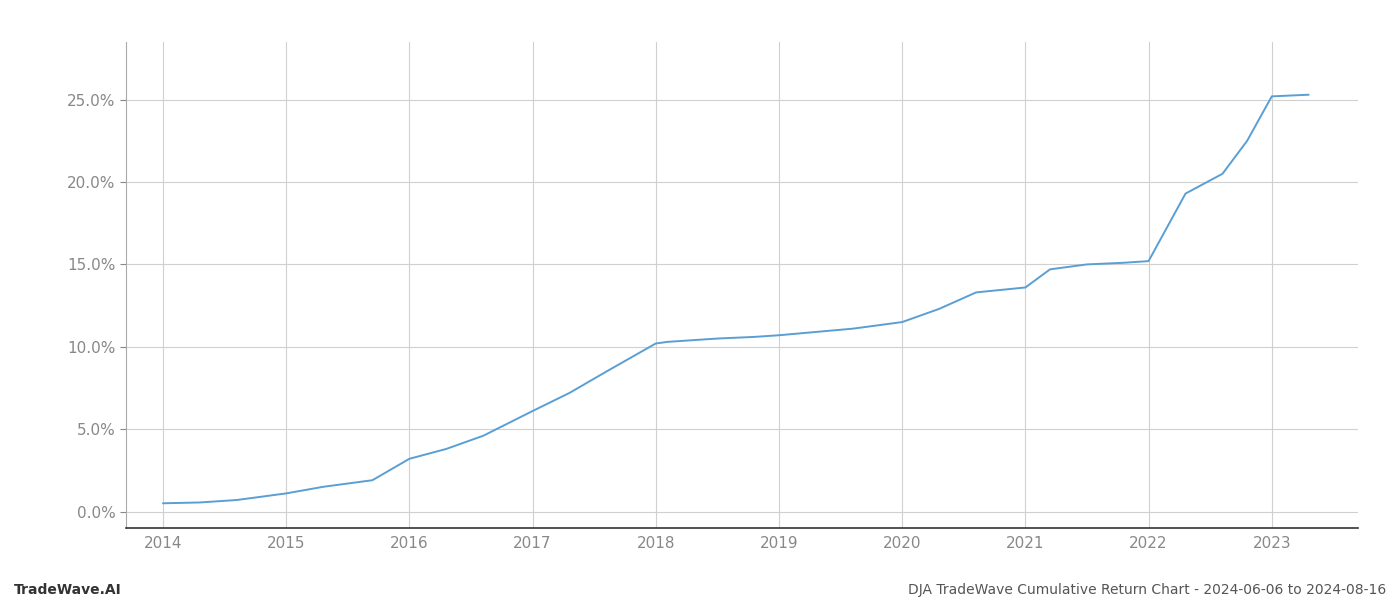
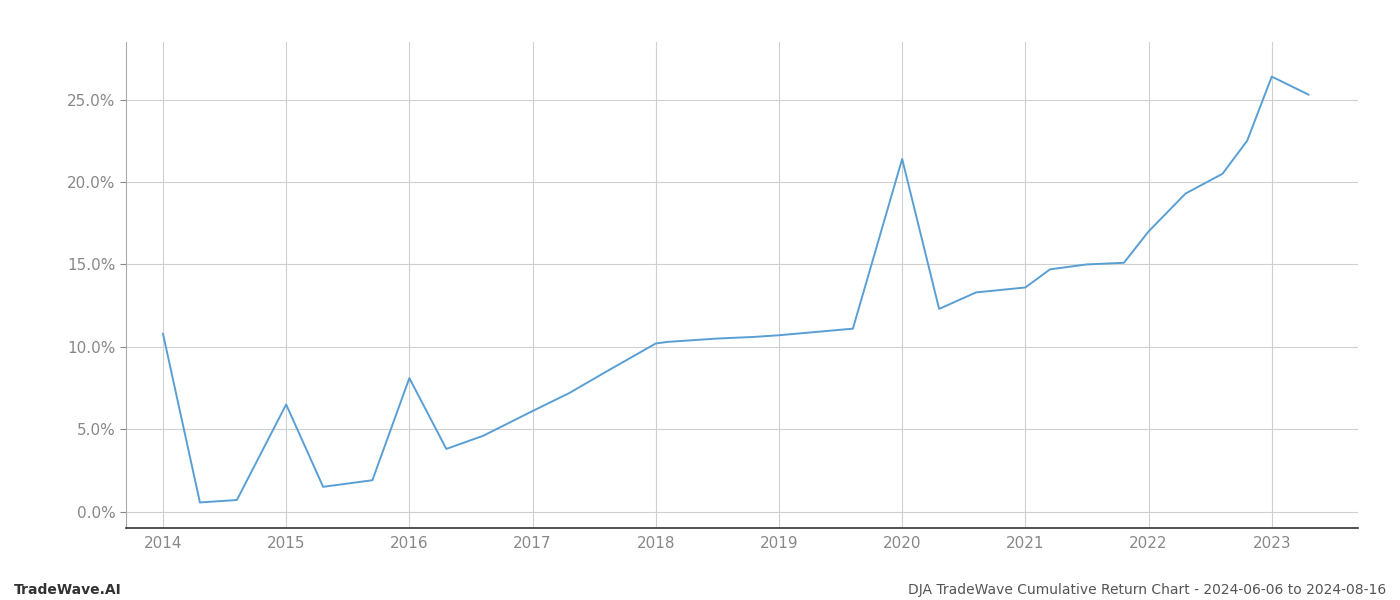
2014: 0.5% -> 10.8%
2015: 1.1% -> 6.5%
2016: 3.2% -> 8.1%
2020: 11.5% -> 21.4%
2022: 15.2% -> 17.0%
2023: 25.2% -> 26.4%
